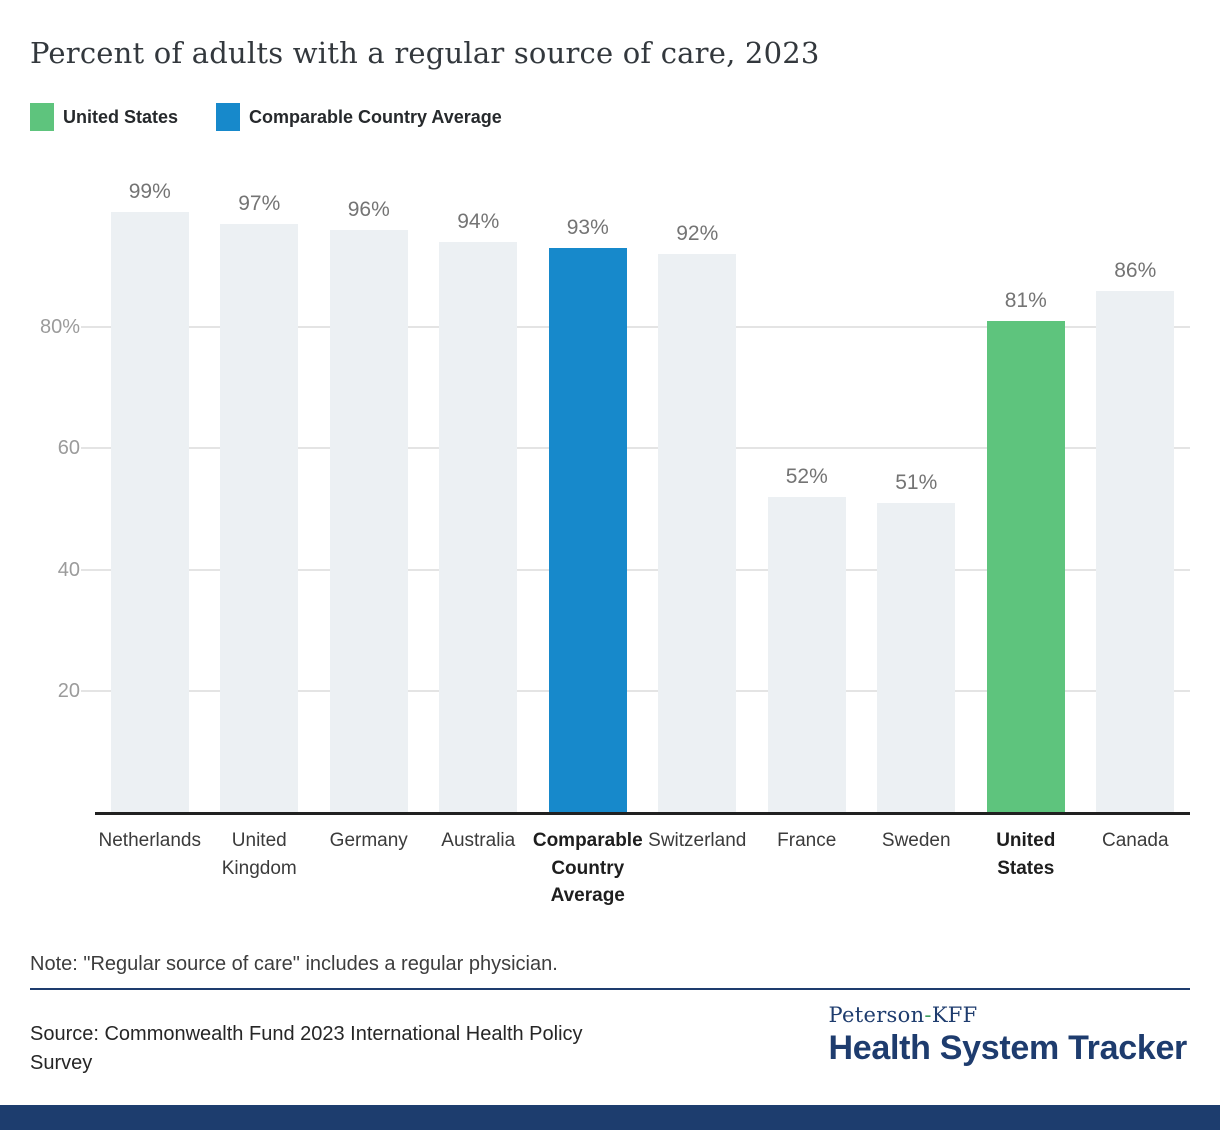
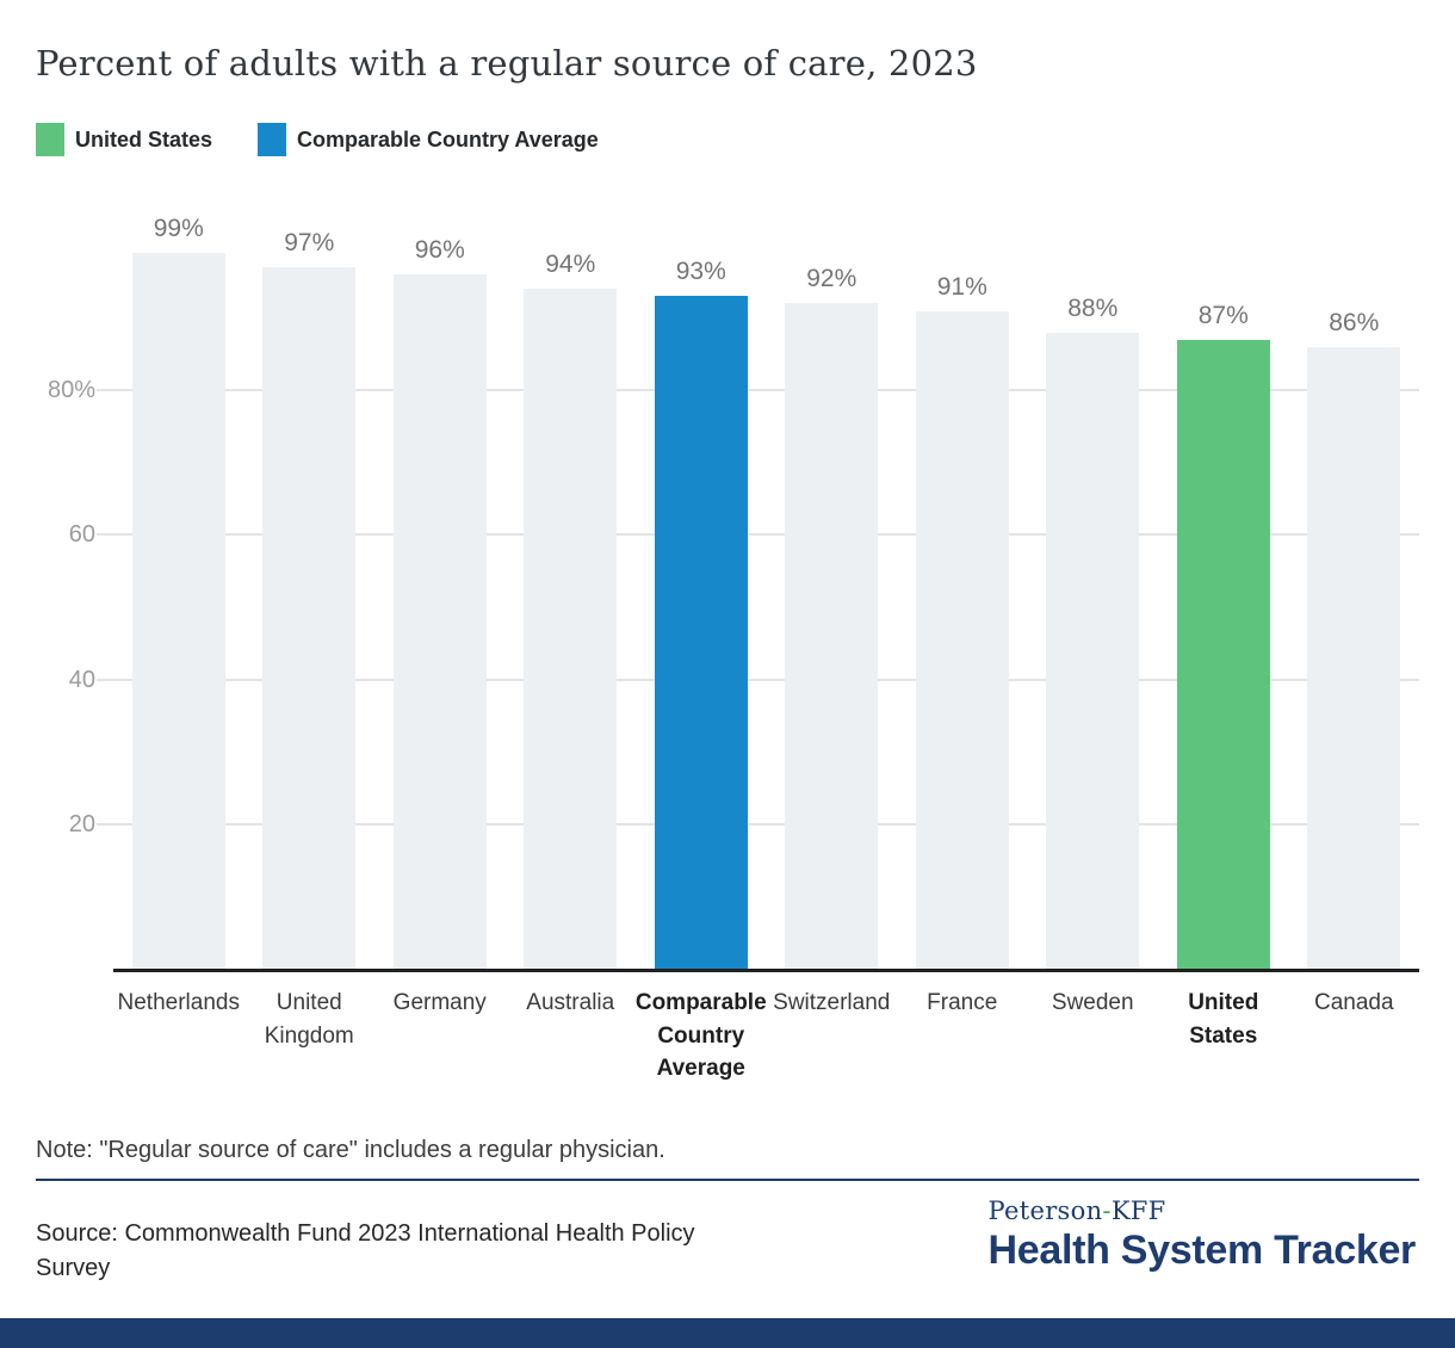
France: 52% -> 91%
Sweden: 51% -> 88%
United States: 81% -> 87%
